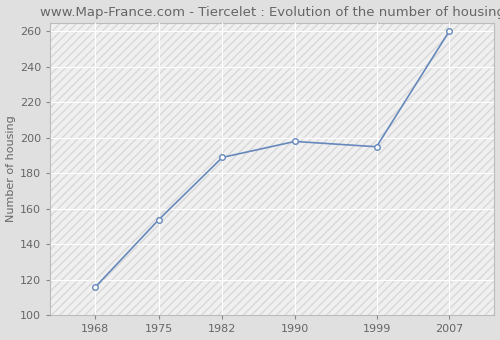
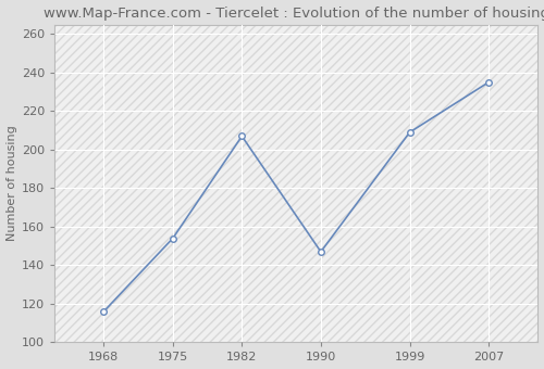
1982: 189 -> 207
1990: 198 -> 147
1999: 195 -> 209
2007: 260 -> 235
